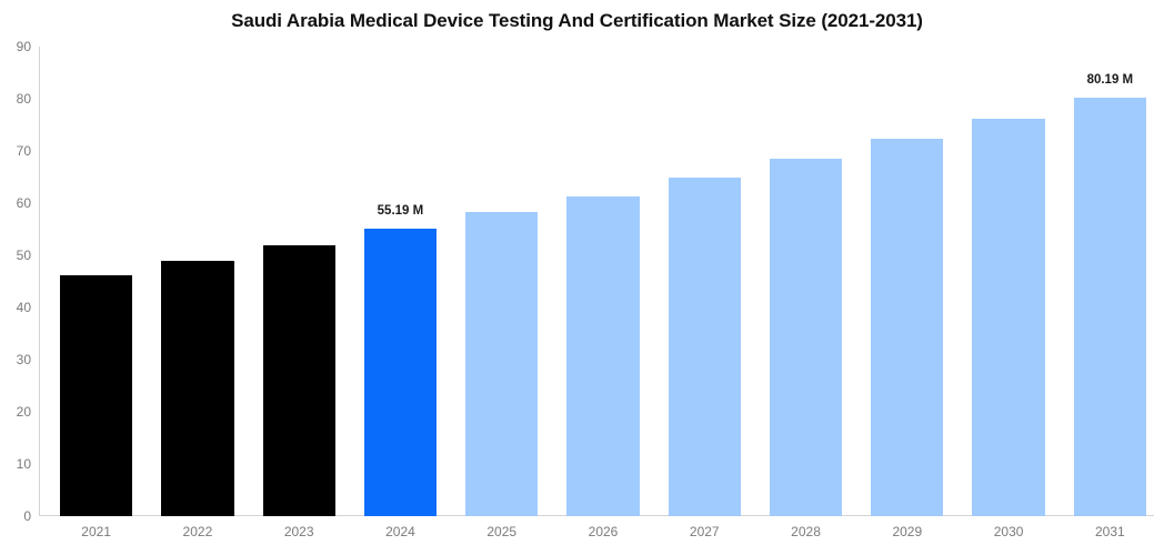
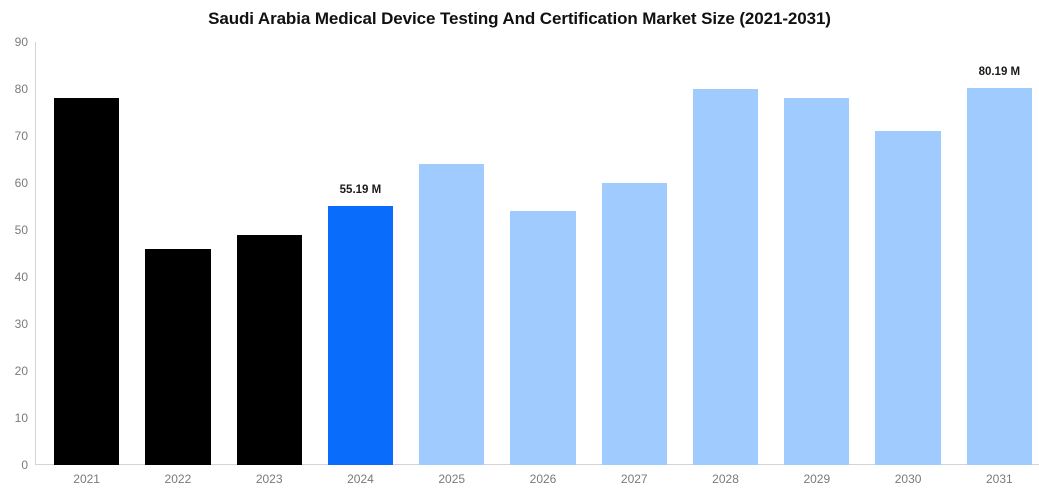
2021: 46 -> 78
2022: 49 -> 46
2023: 52 -> 49
2025: 58 -> 64
2026: 61 -> 54
2027: 65 -> 60
2028: 69 -> 80
2029: 72 -> 78
2030: 76 -> 71
